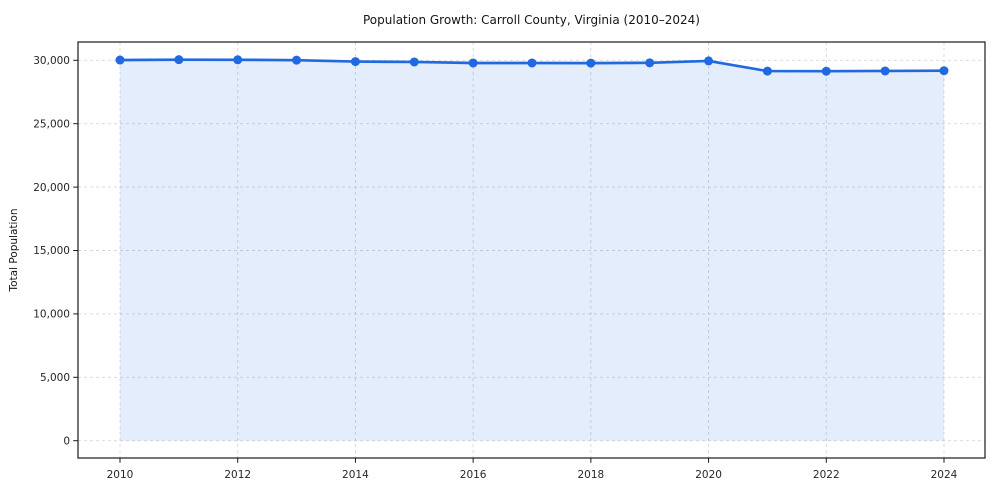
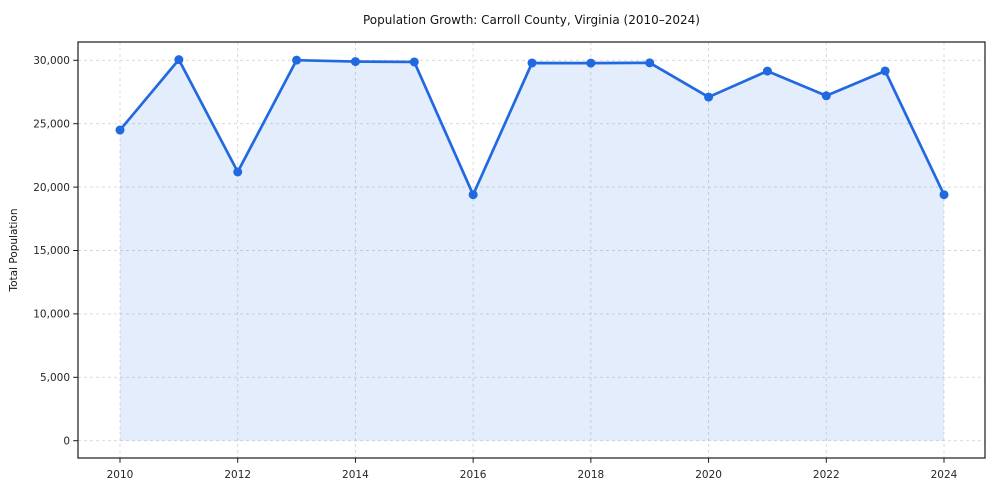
2010: 30000 -> 24500
2012: 30000 -> 21200
2016: 29800 -> 19400
2020: 30000 -> 27100
2022: 29100 -> 27200
2024: 29200 -> 19400
